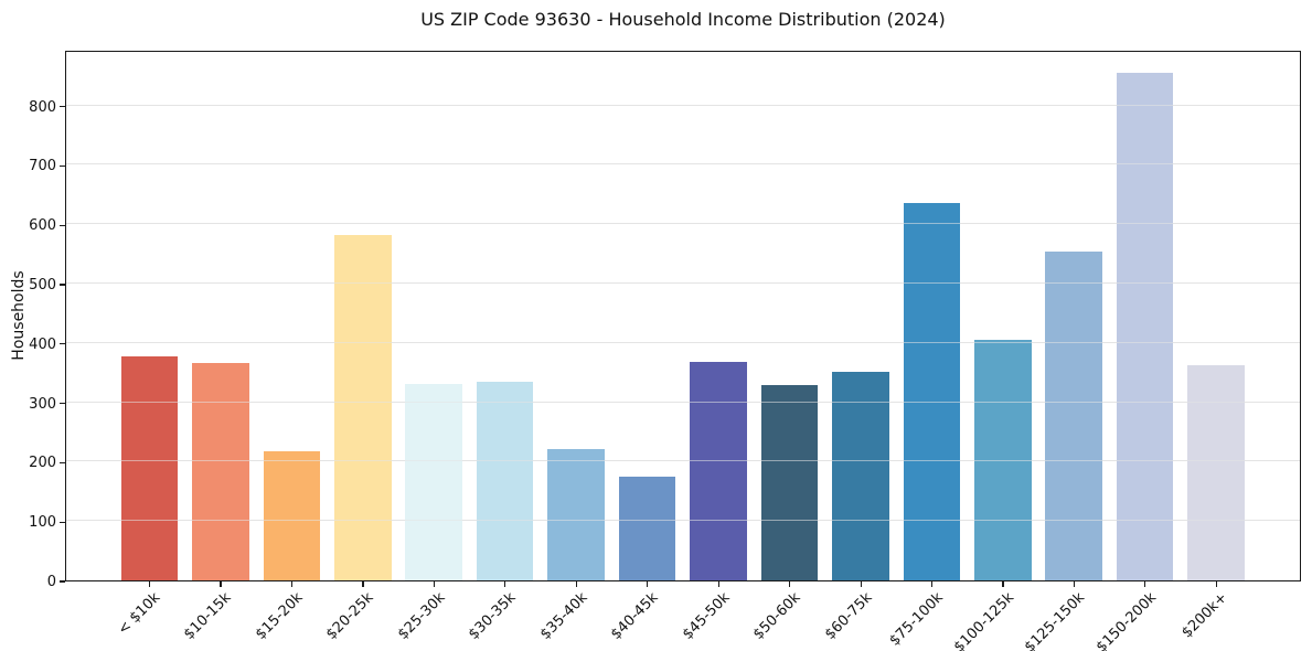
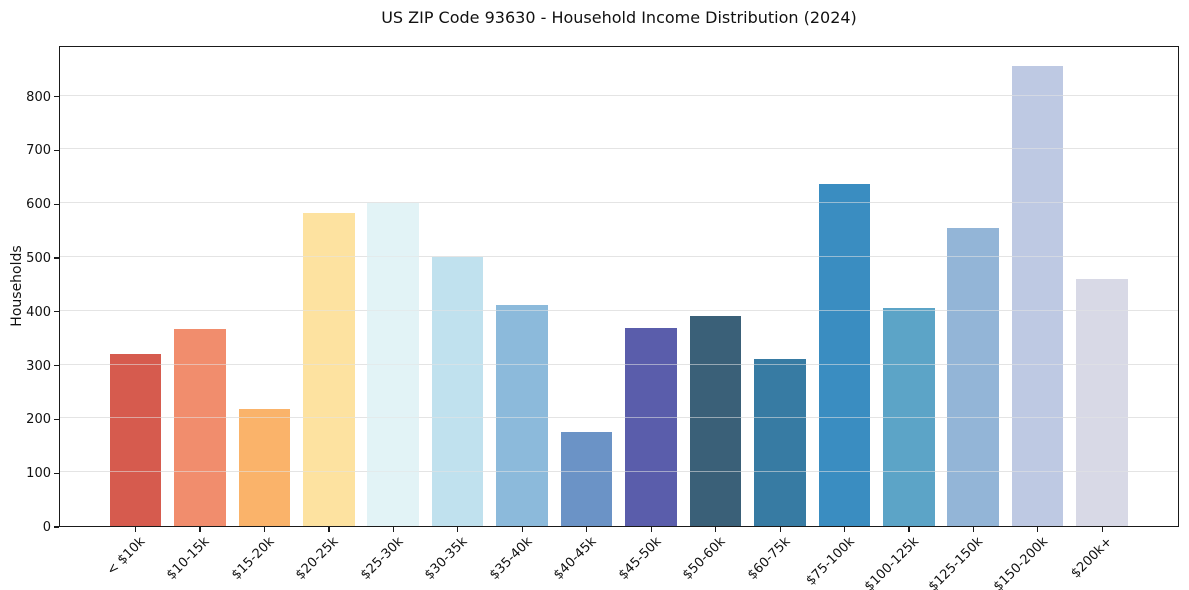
< $10k: 380 -> 320
$25-30k: 330 -> 600
$30-35k: 330 -> 500
$35-40k: 220 -> 410
$50-60k: 330 -> 390
$60-75k: 350 -> 310
$200k+: 360 -> 460
